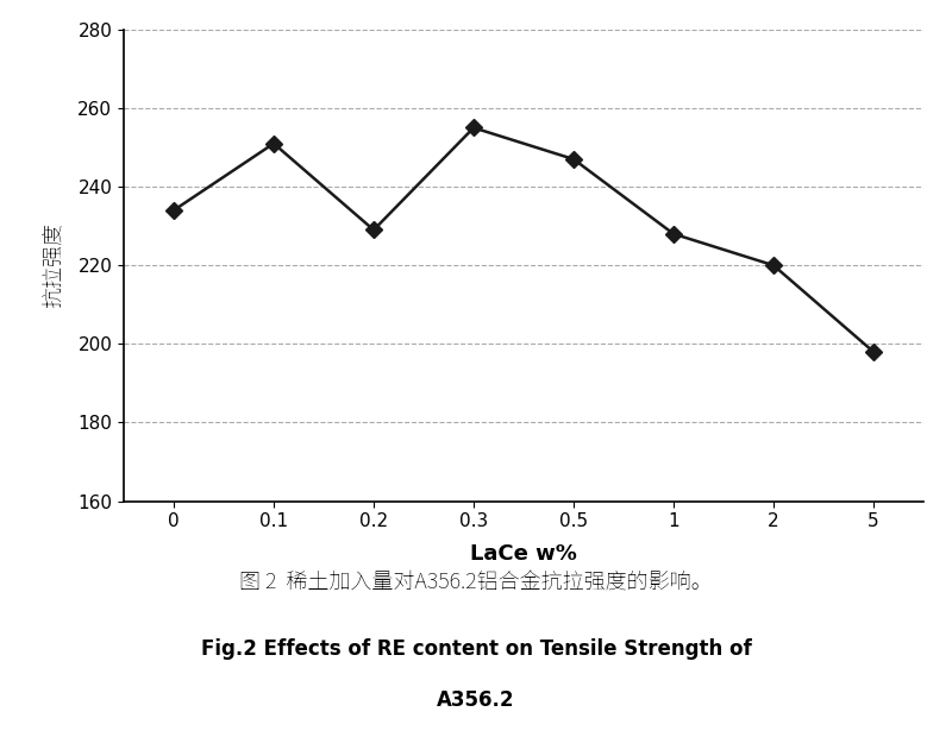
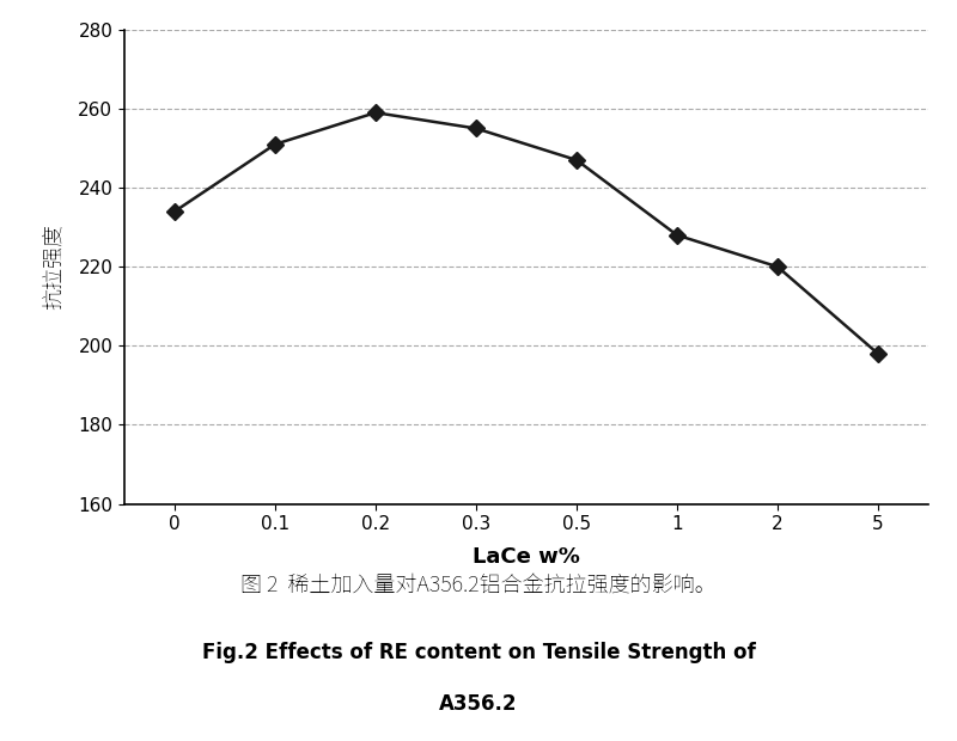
0.2: 229 -> 259
